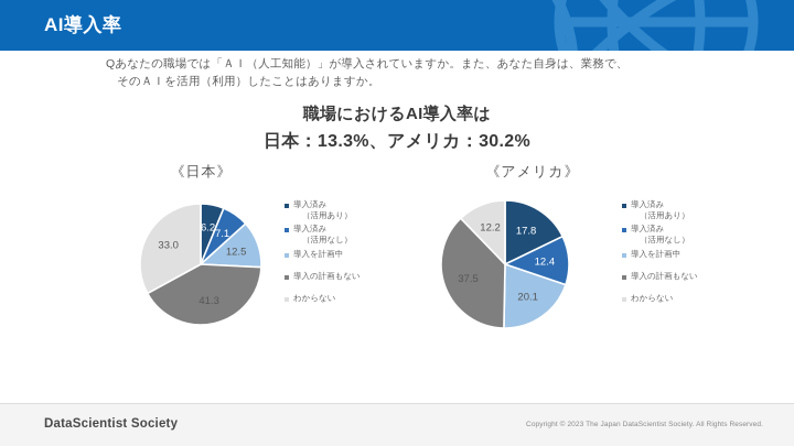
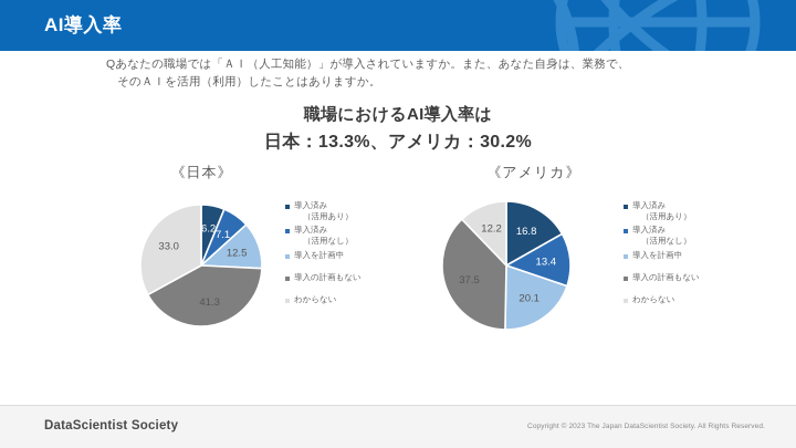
《アメリカ》/導入済み（活用あり）: 17.8 -> 16.8
《アメリカ》/導入済み（活用なし）: 12.4 -> 13.4
